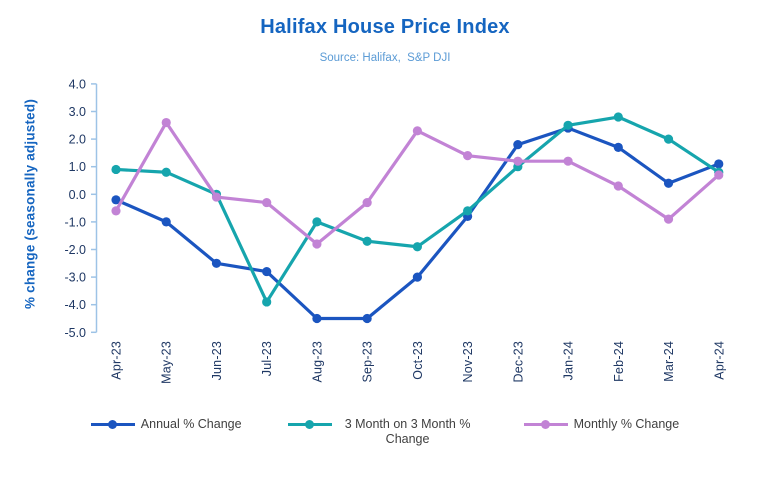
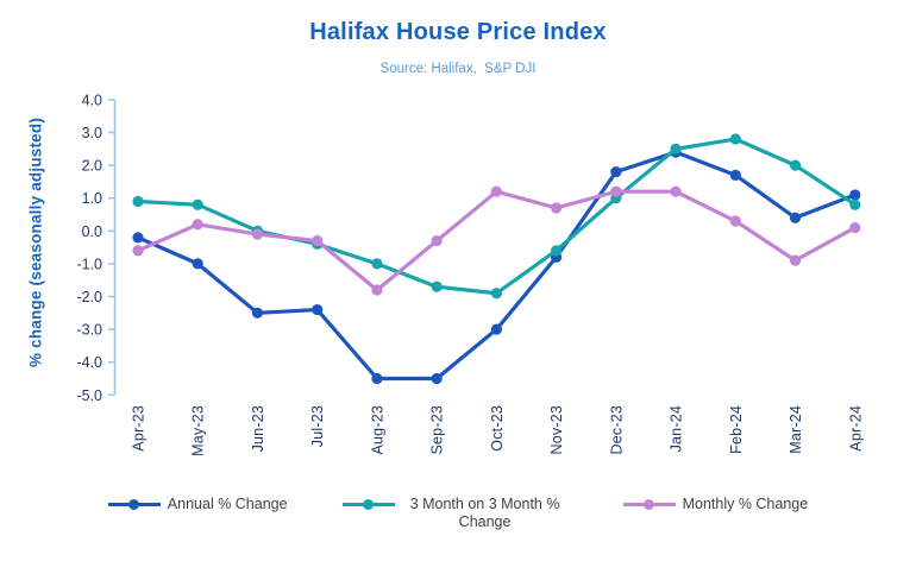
Monthly % Change/May-23: 2.6 -> 0.2
Annual % Change/Jul-23: -2.8 -> -2.4
3 Month on 3 Month % Change/Jul-23: -3.9 -> -0.4
Monthly % Change/Oct-23: 2.3 -> 1.2
Monthly % Change/Nov-23: 1.4 -> 0.7
Monthly % Change/Apr-24: 0.7 -> 0.1
